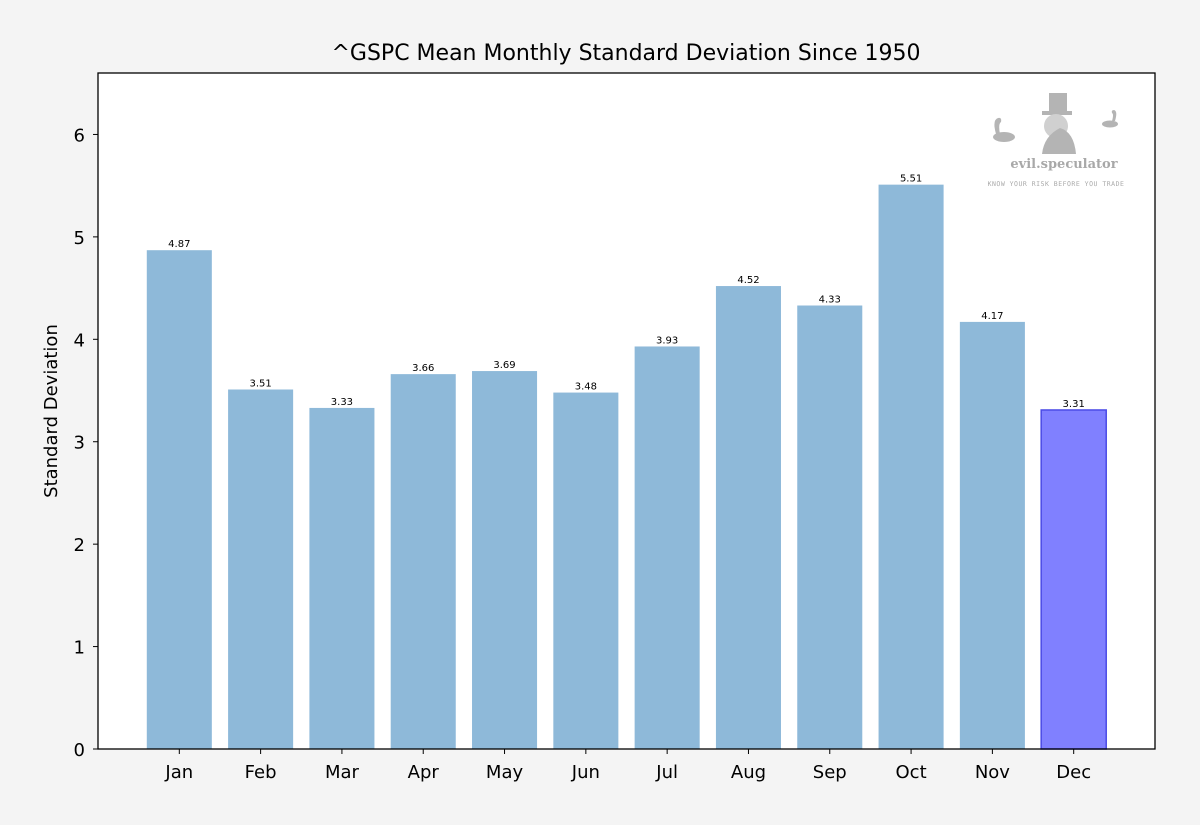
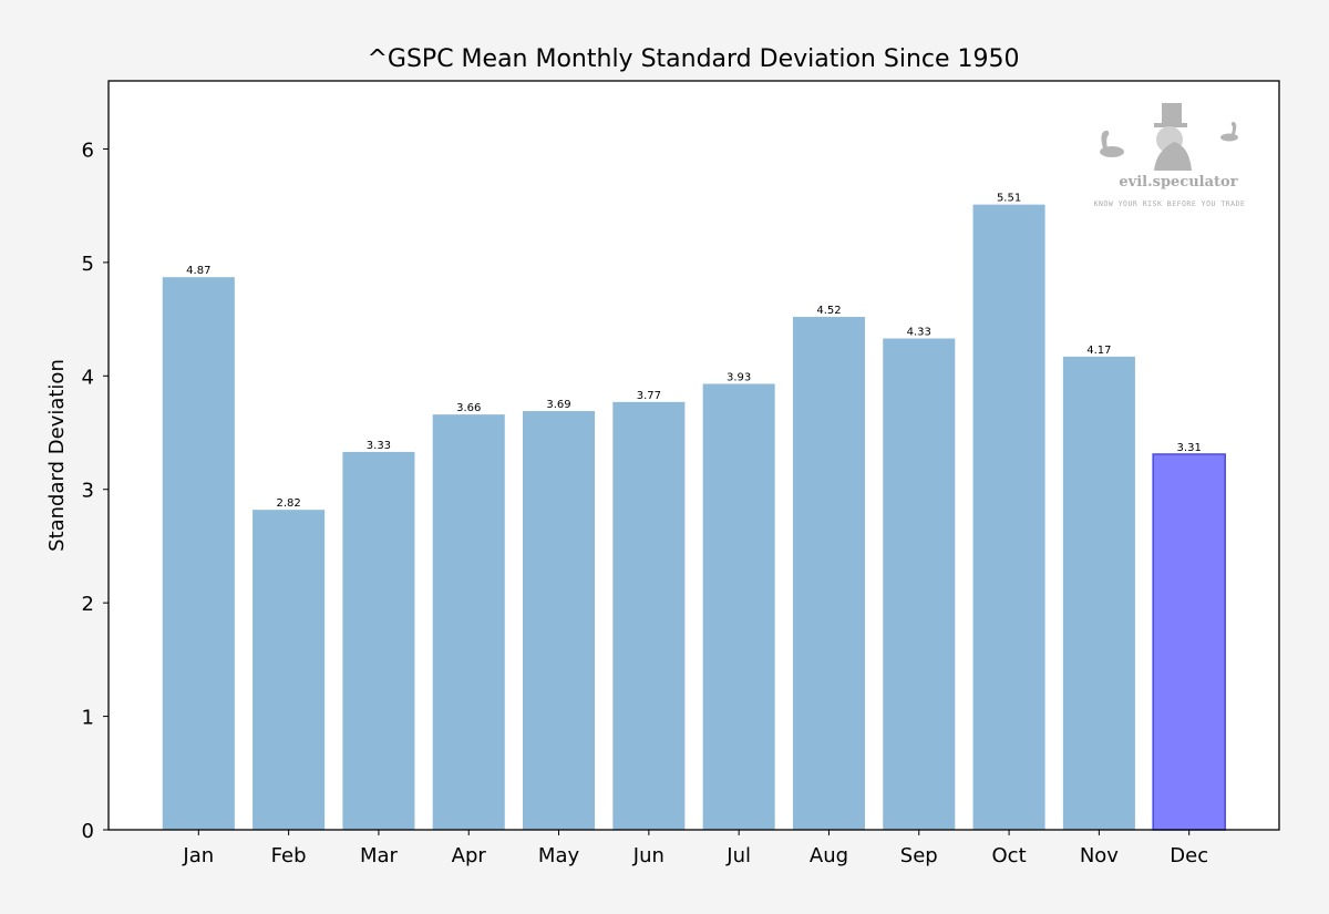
Feb: 3.51 -> 2.82
Jun: 3.48 -> 3.77
